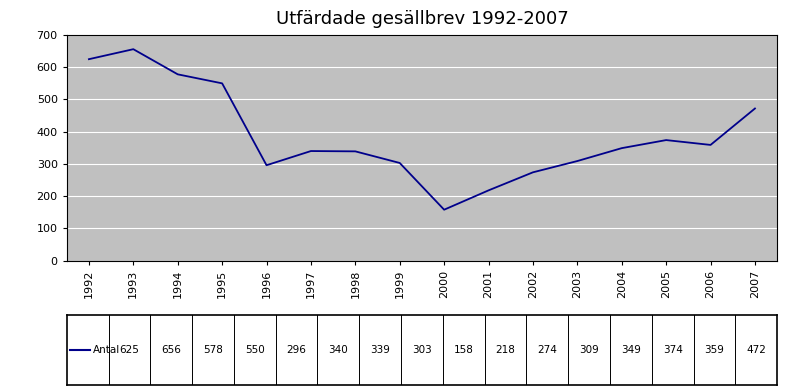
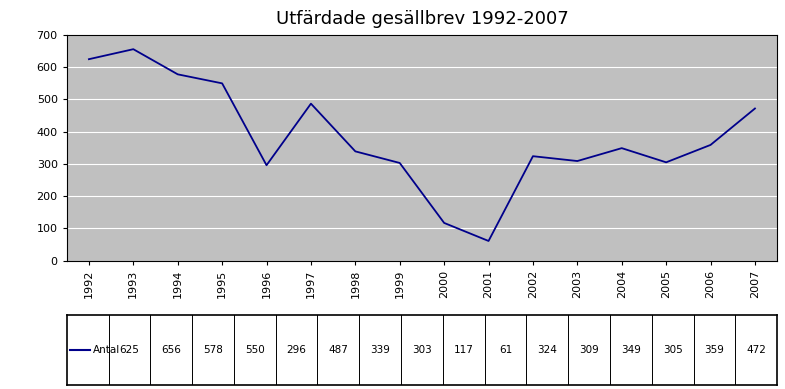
1997: 340 -> 487
2000: 158 -> 117
2001: 218 -> 61
2002: 274 -> 324
2005: 374 -> 305
